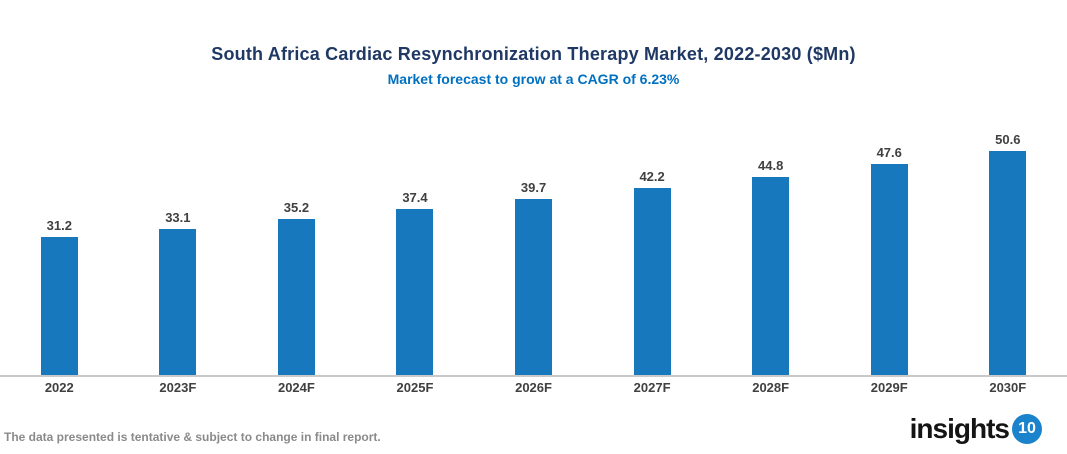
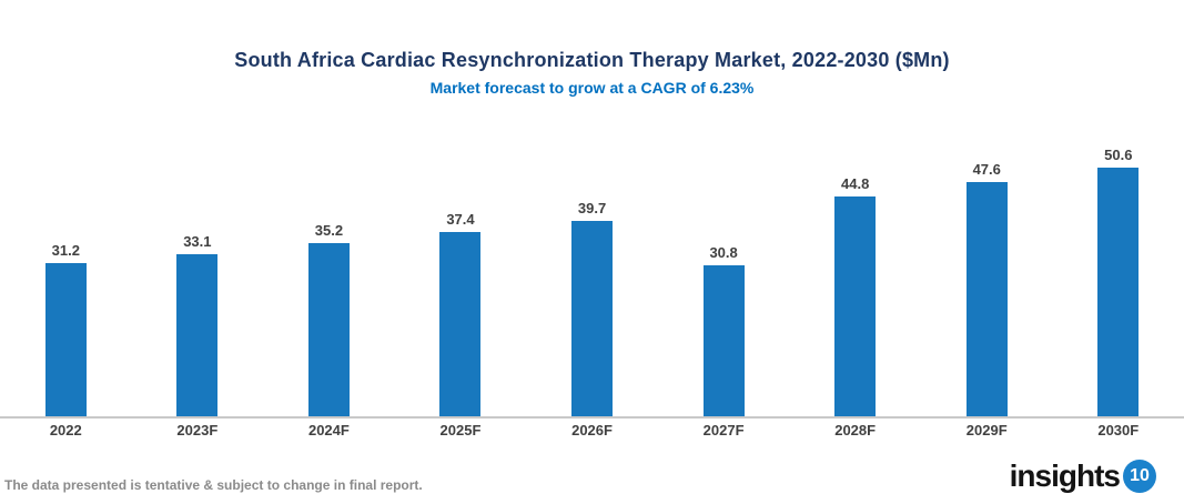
2027F: 42.2 -> 30.8
